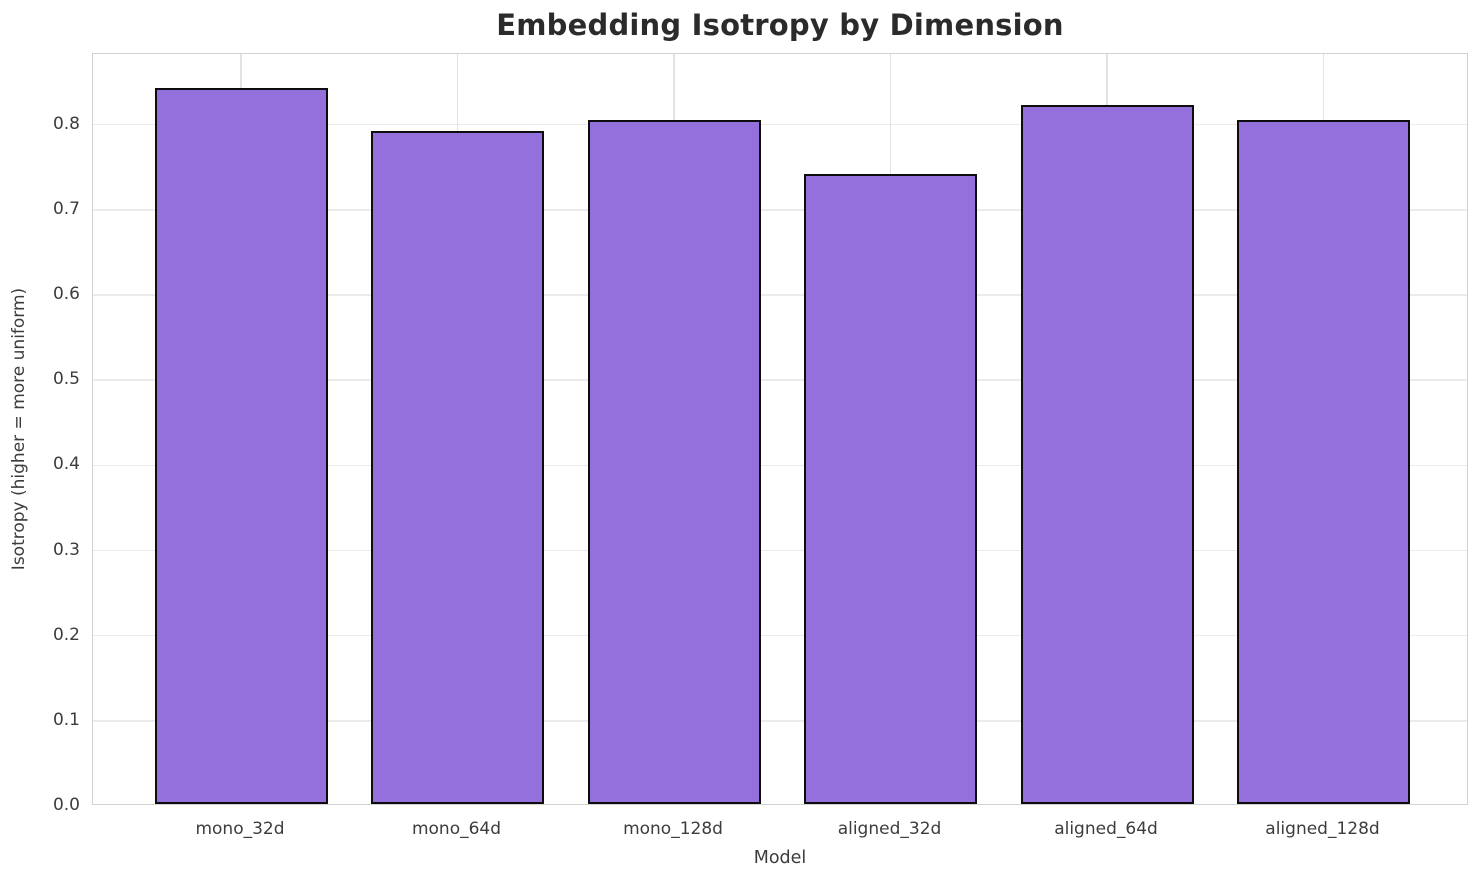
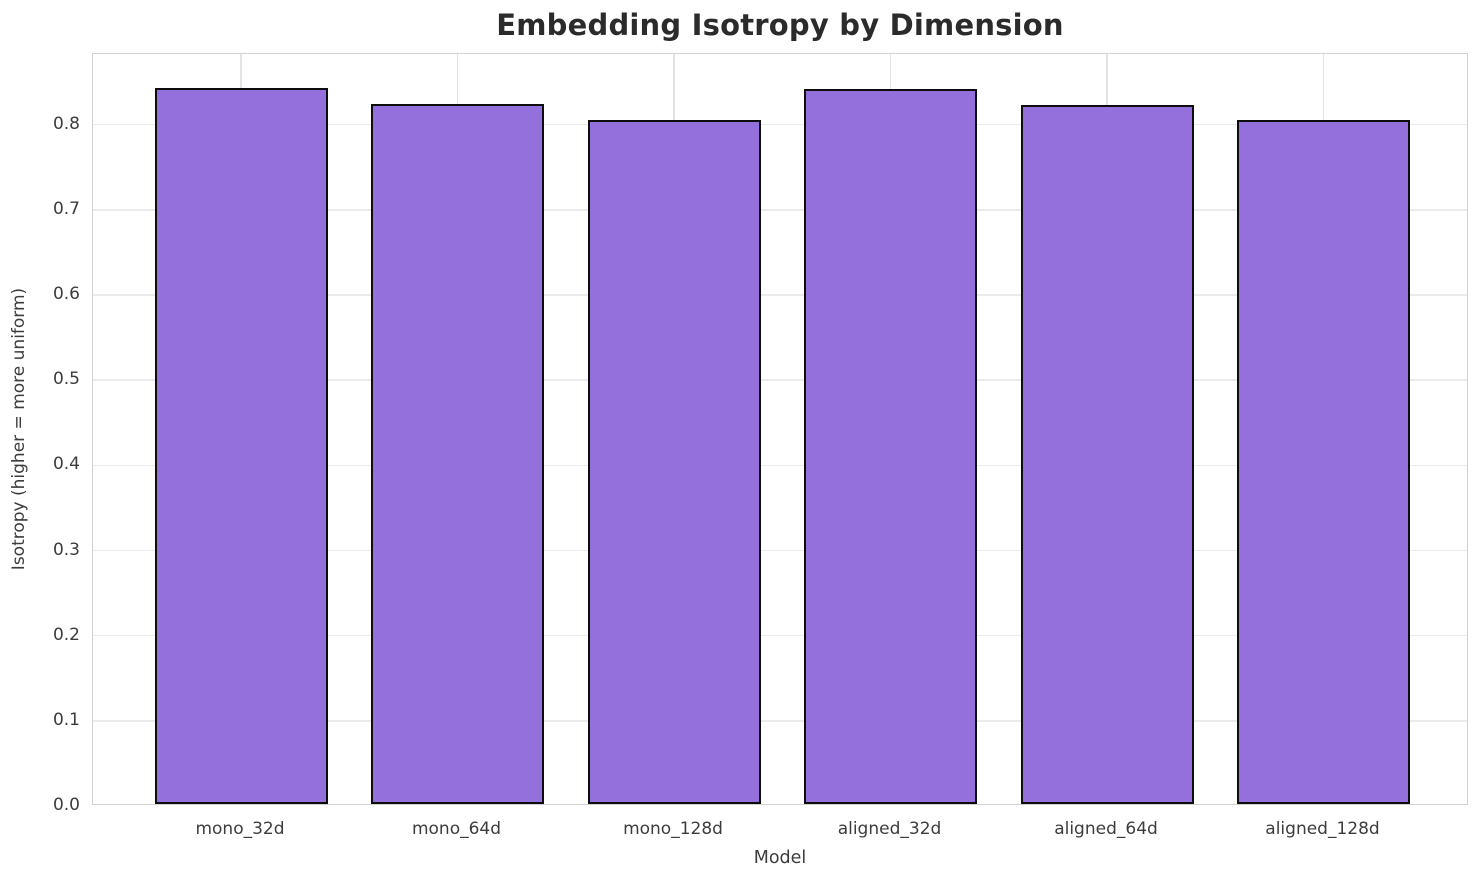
mono_64d: 0.79 -> 0.82
aligned_32d: 0.74 -> 0.84
